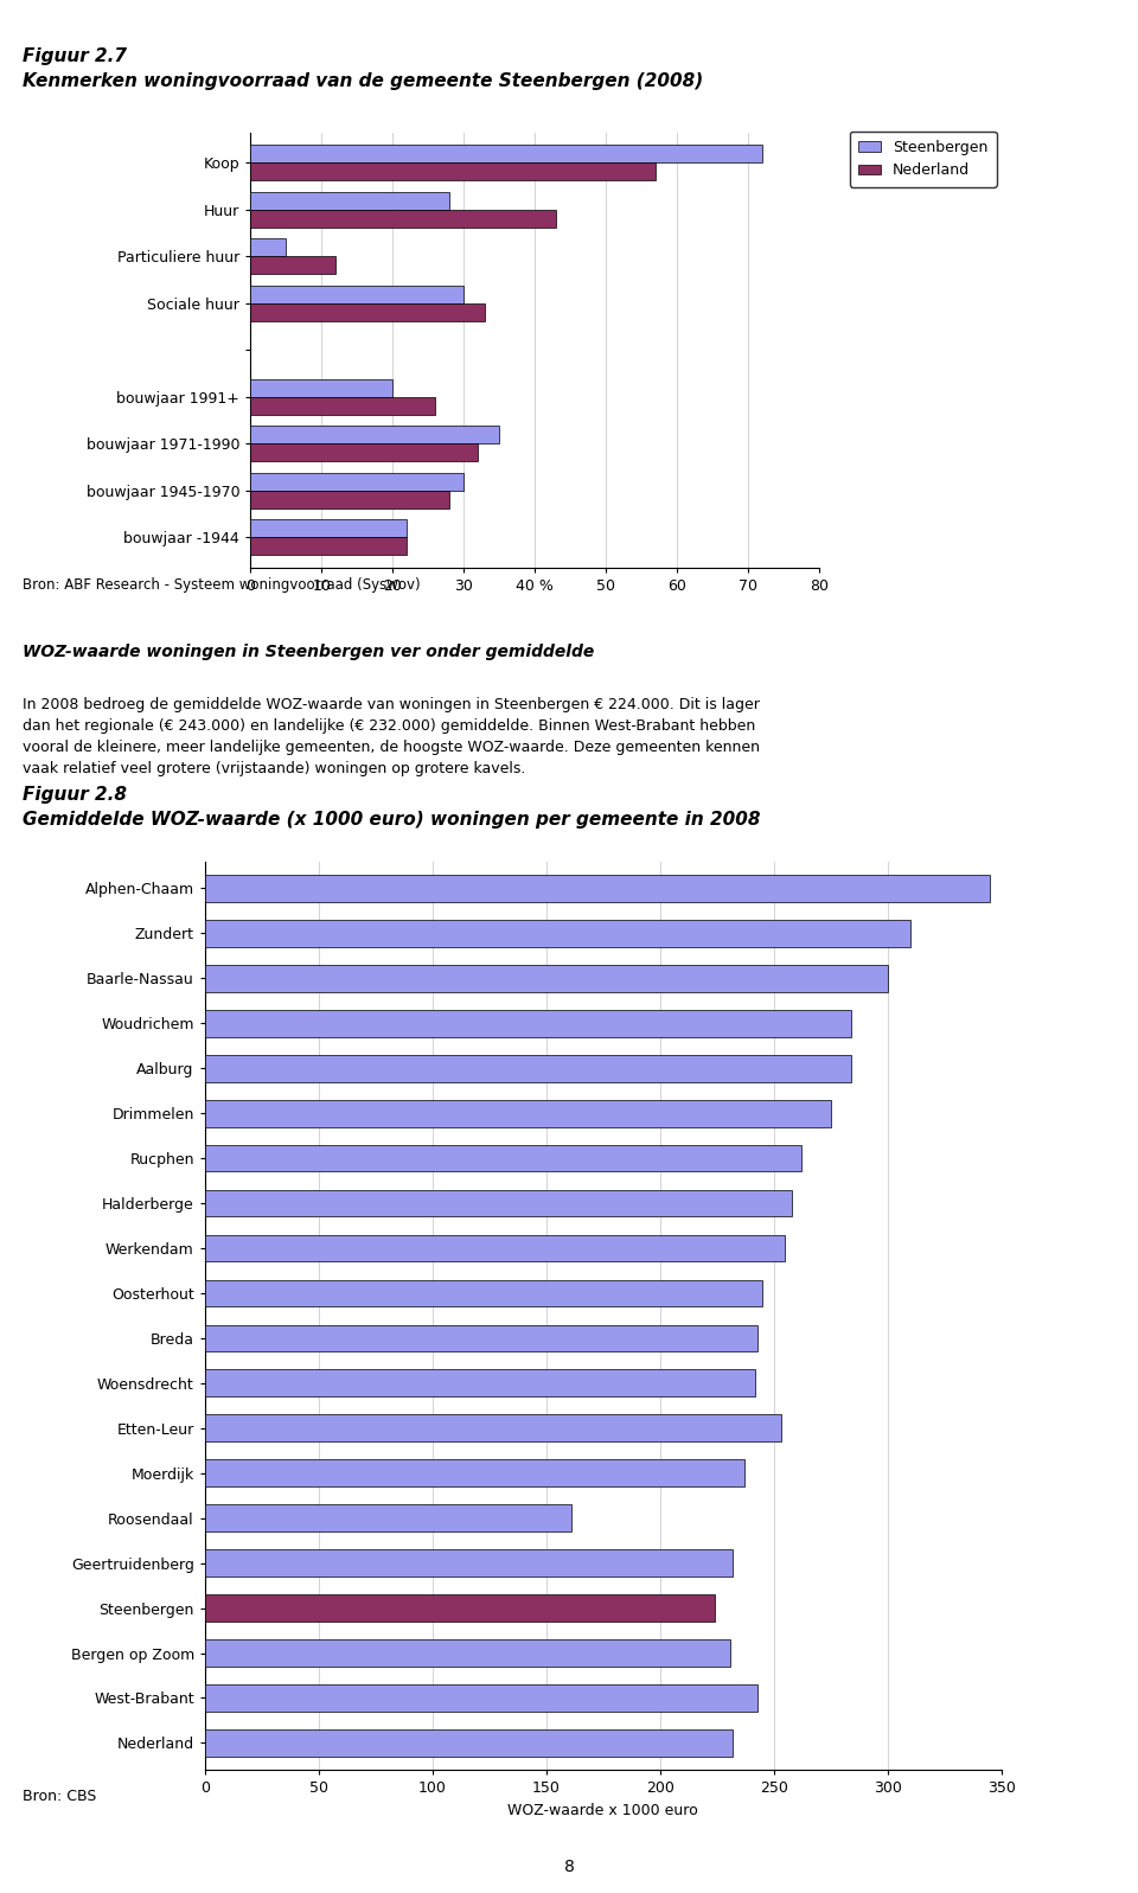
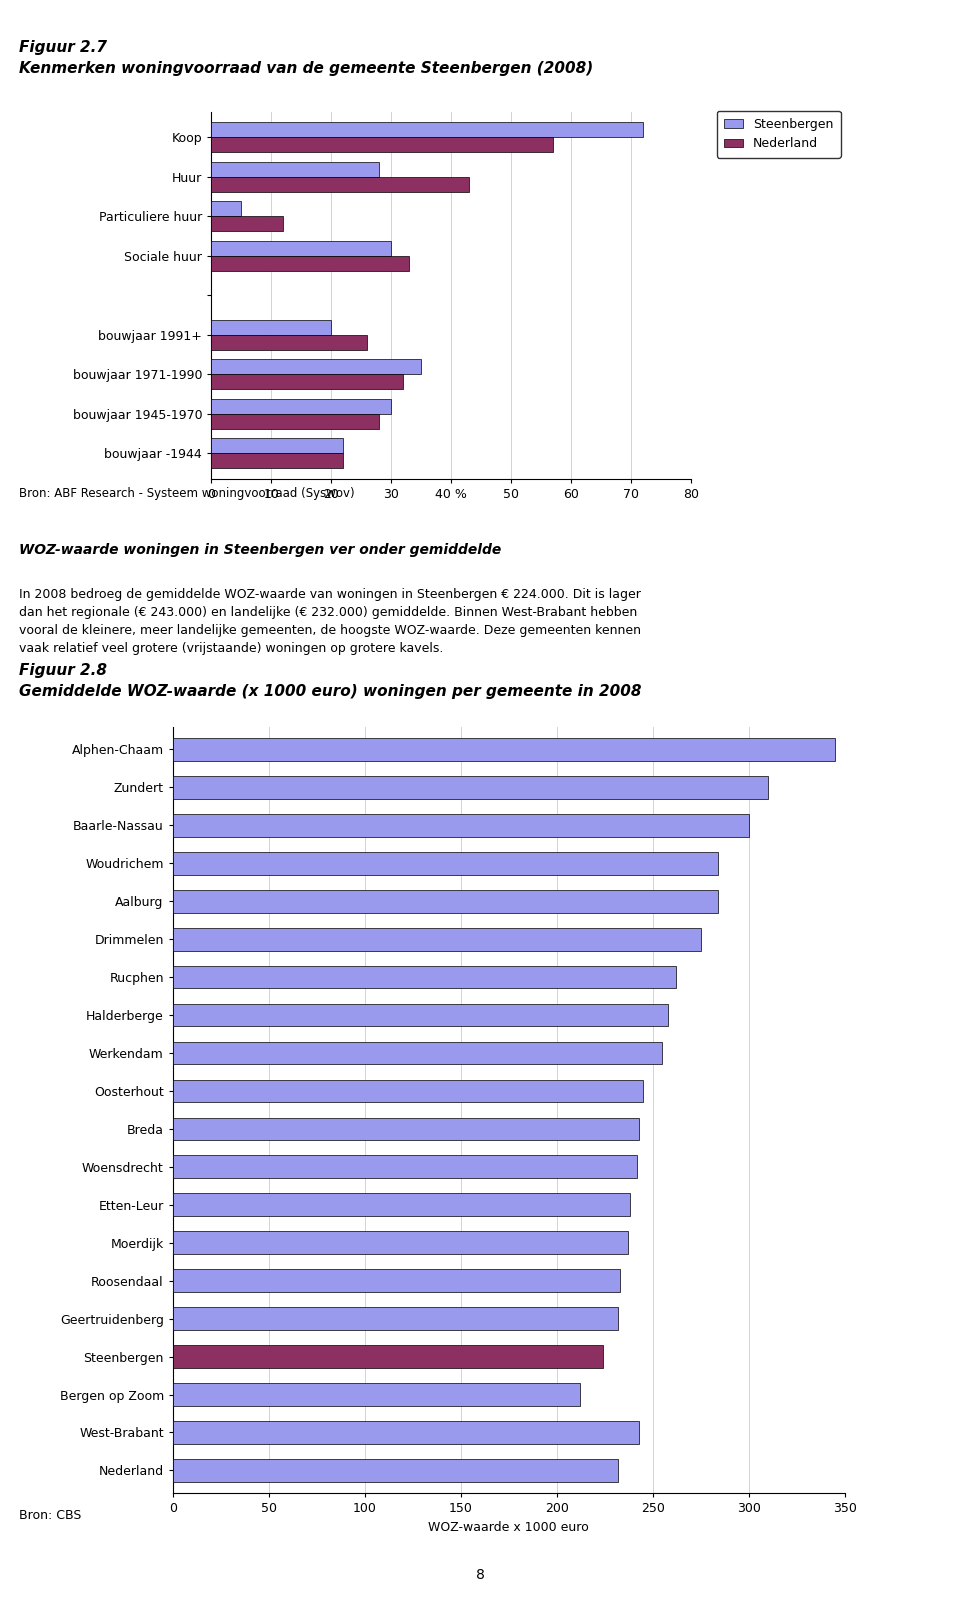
Etten-Leur: 253 -> 238
Roosendaal: 161 -> 233
Bergen op Zoom: 231 -> 212
